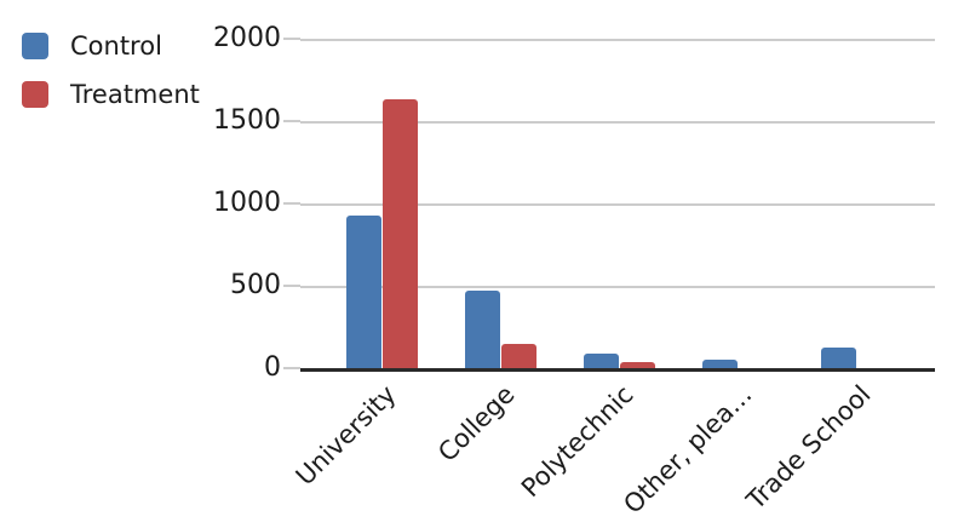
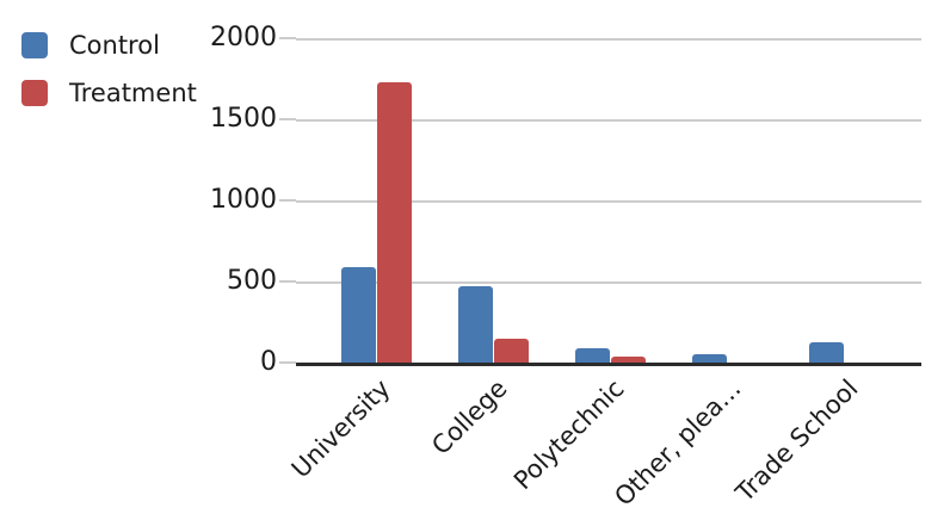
Control/University: 930 -> 590
Treatment/University: 1630 -> 1730
